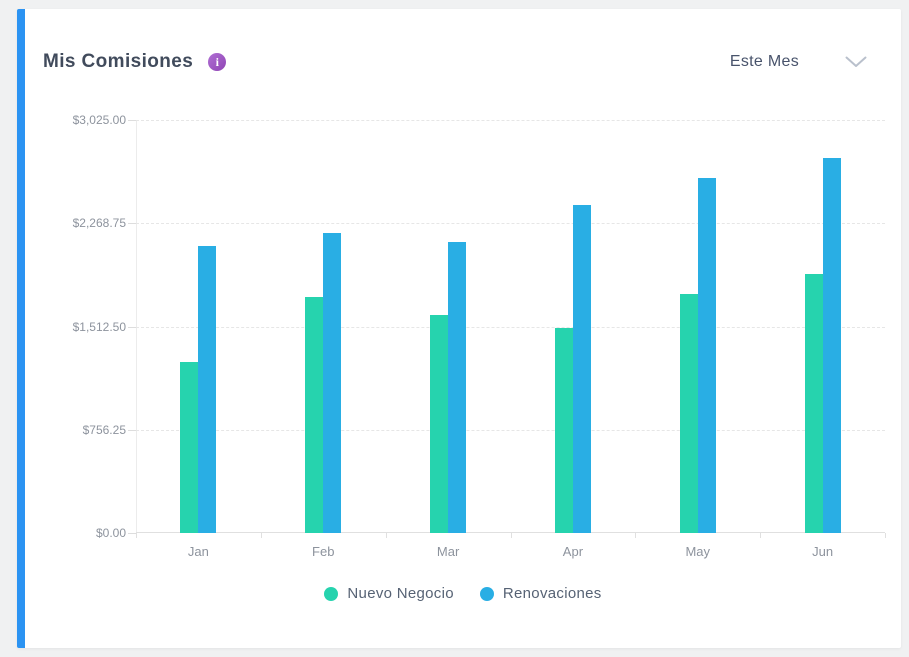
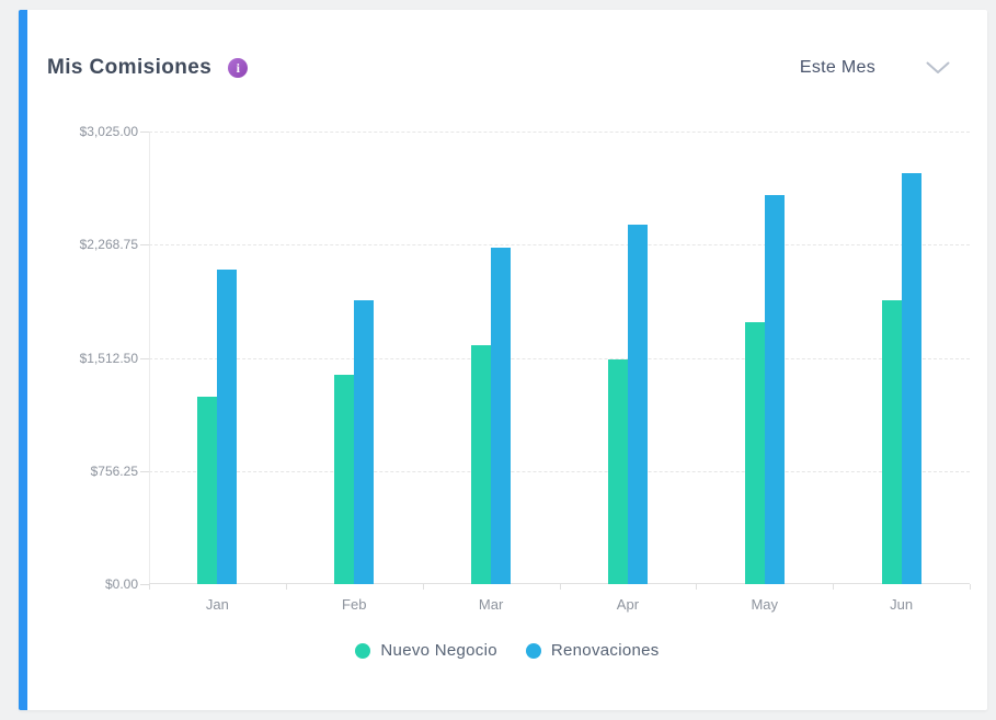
Nuevo Negocio/Feb: $1730 -> $1400
Renovaciones/Feb: $2200 -> $1900
Renovaciones/Mar: $2130 -> $2250
